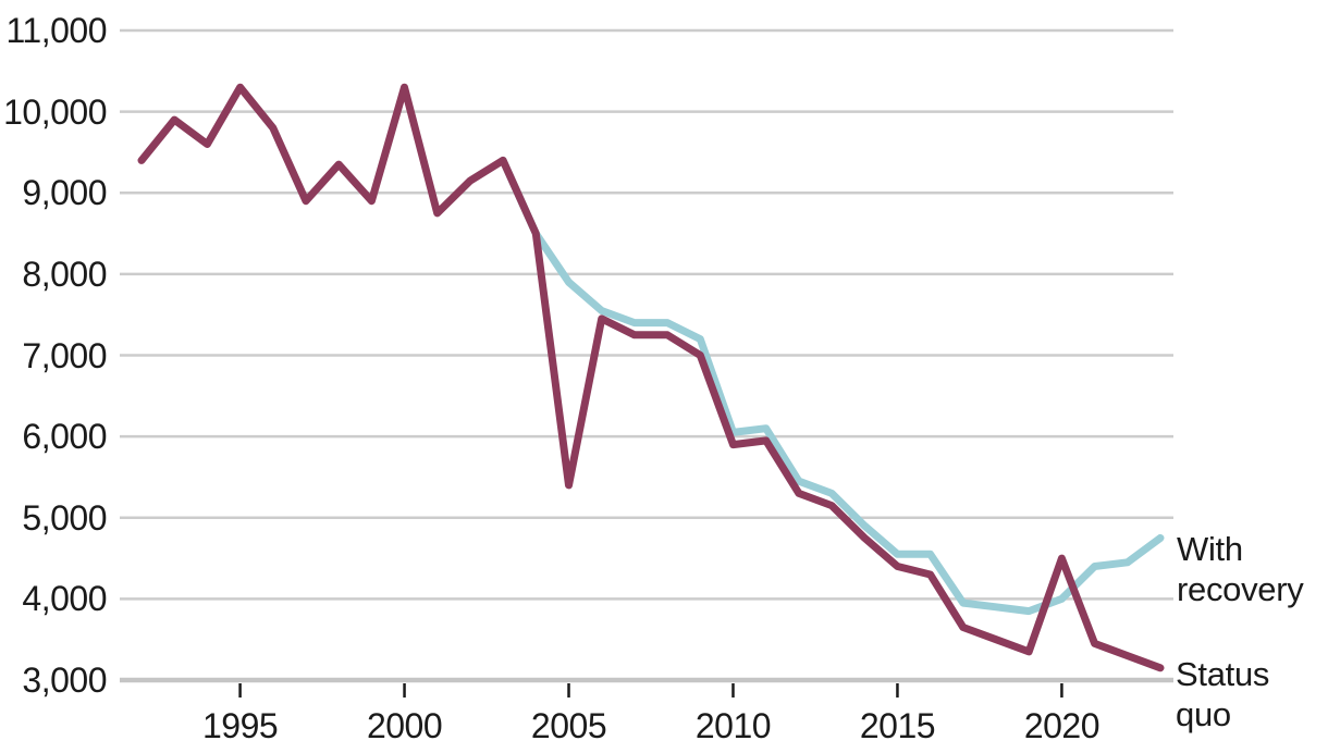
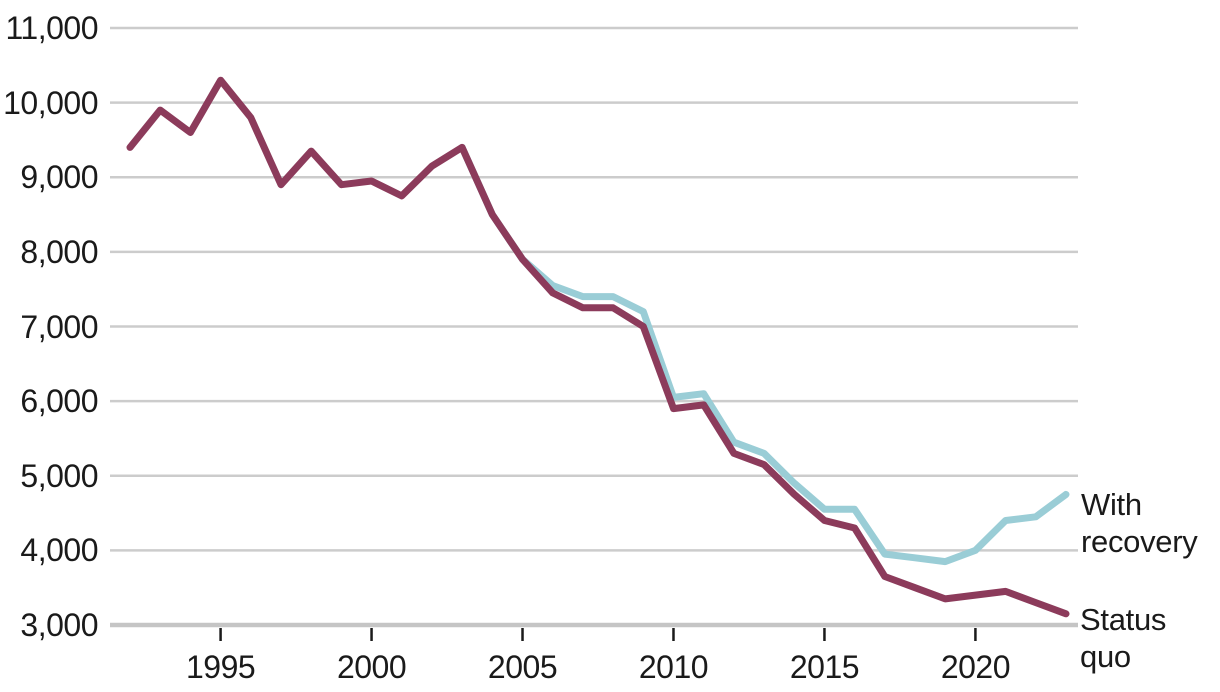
Status quo/2000: 10300 -> 9000
Status quo/2005: 5400 -> 7900
Status quo/2020: 4500 -> 3400
